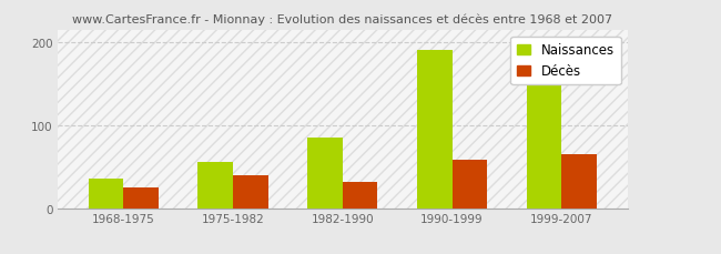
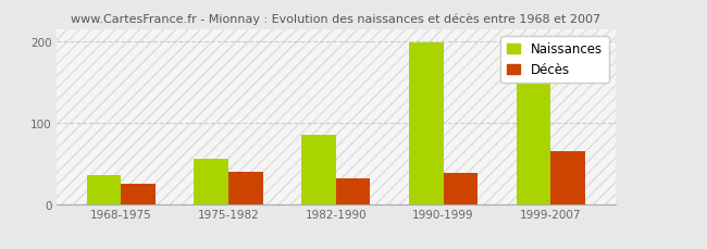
Naissances/1990-1999: 190 -> 198
Décès/1990-1999: 58 -> 38
